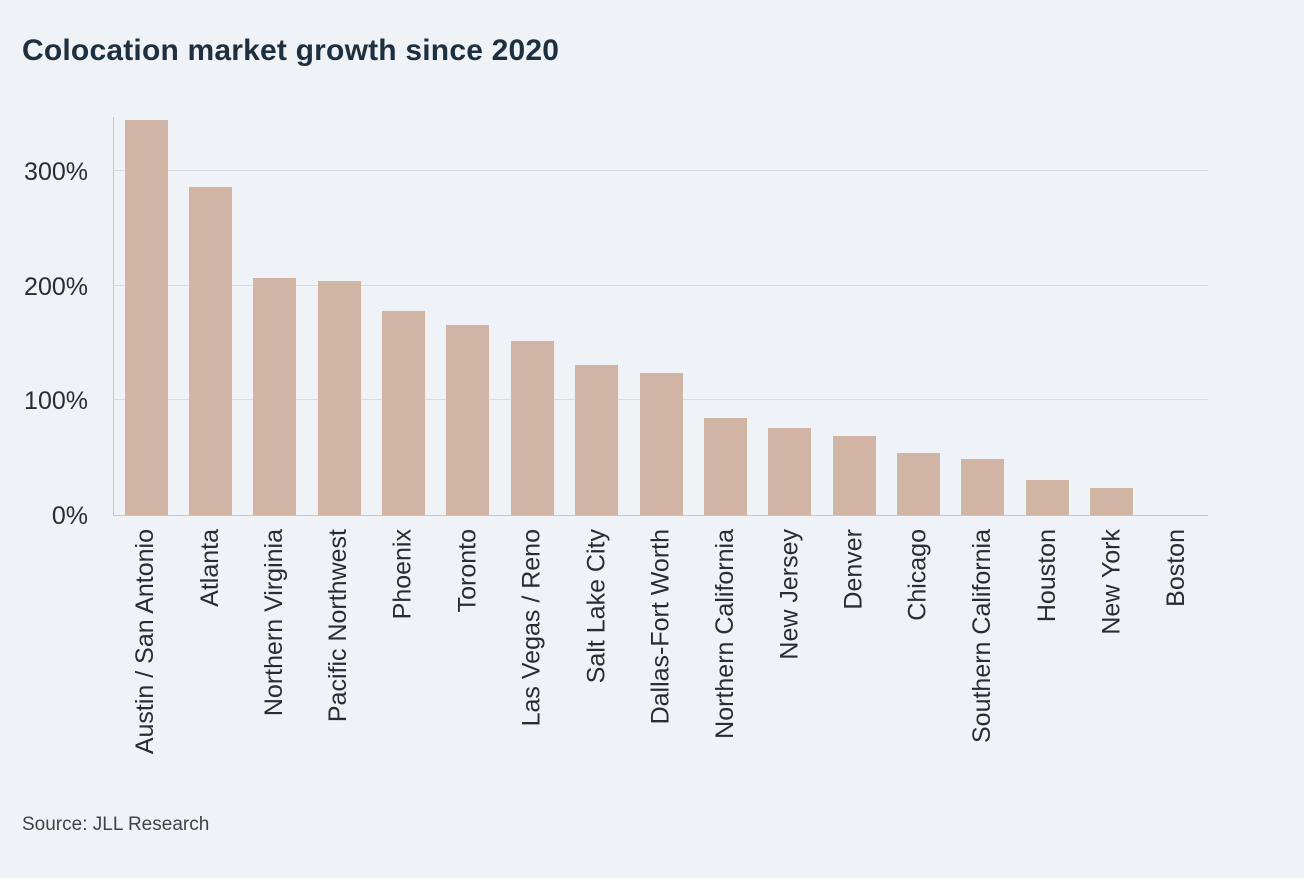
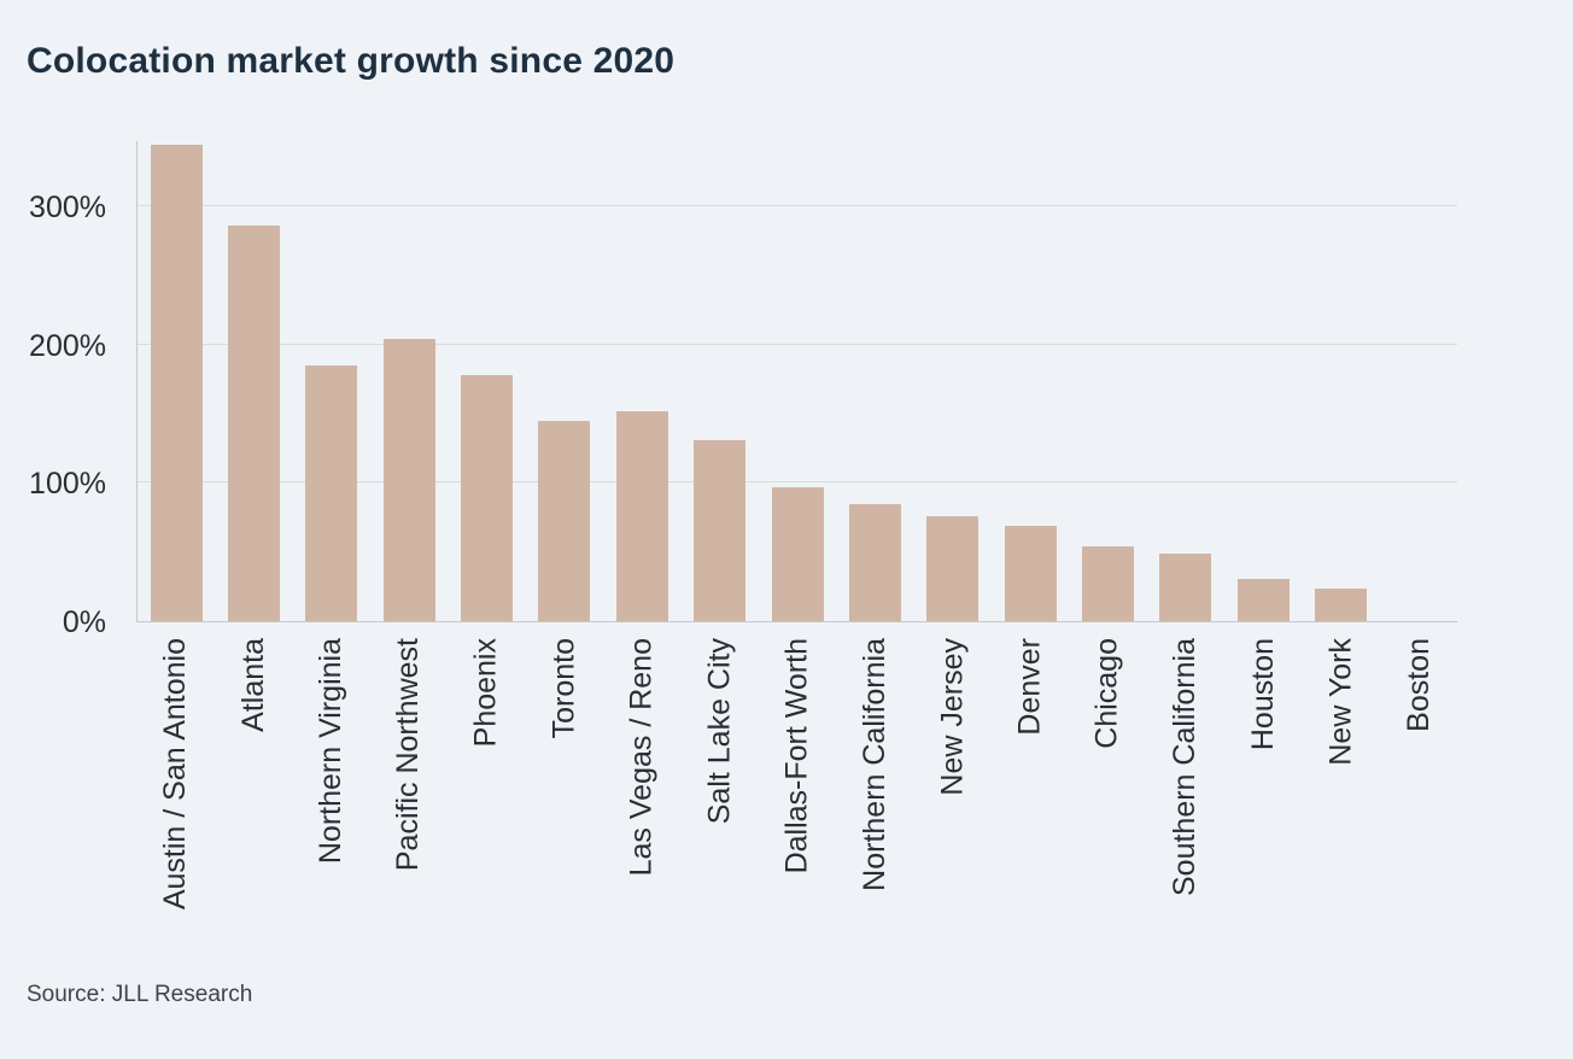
Northern Virginia: 207% -> 185%
Toronto: 166% -> 145%
Dallas-Fort Worth: 124% -> 97%
